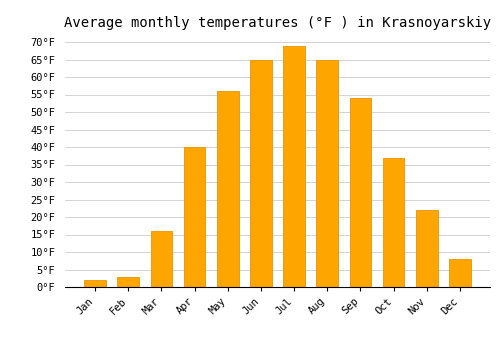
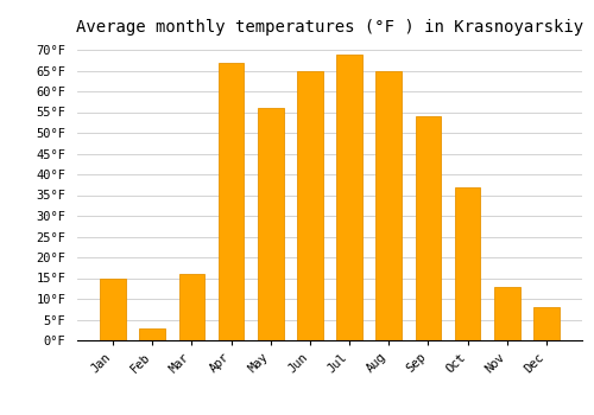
Jan: 2°F -> 15°F
Apr: 40°F -> 67°F
Nov: 22°F -> 13°F
